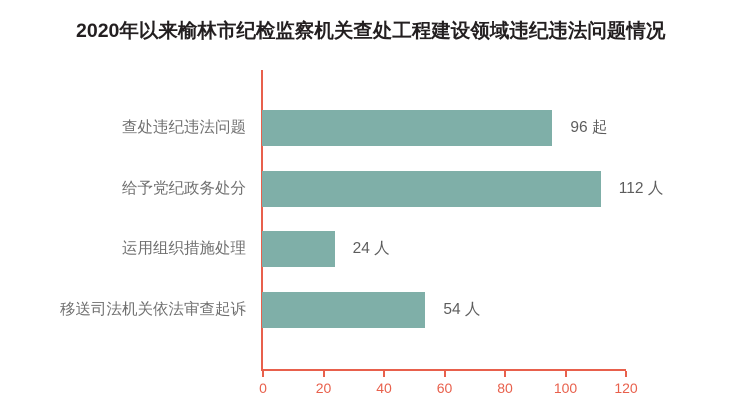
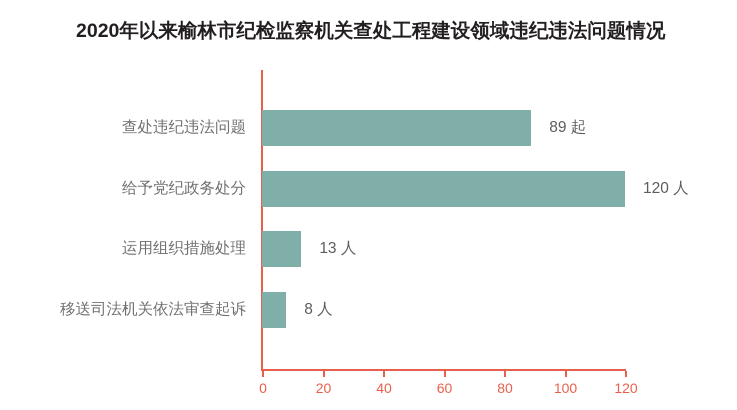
查处违纪违法问题: 96 -> 89
给予党纪政务处分: 112 -> 120
运用组织措施处理: 24 -> 13
移送司法机关依法审查起诉: 54 -> 8
